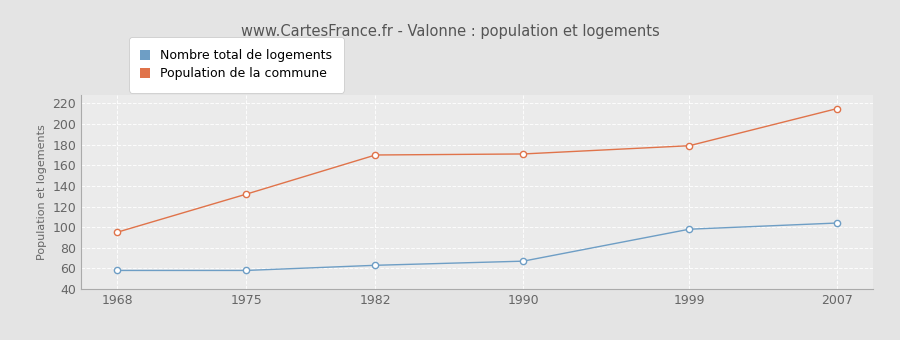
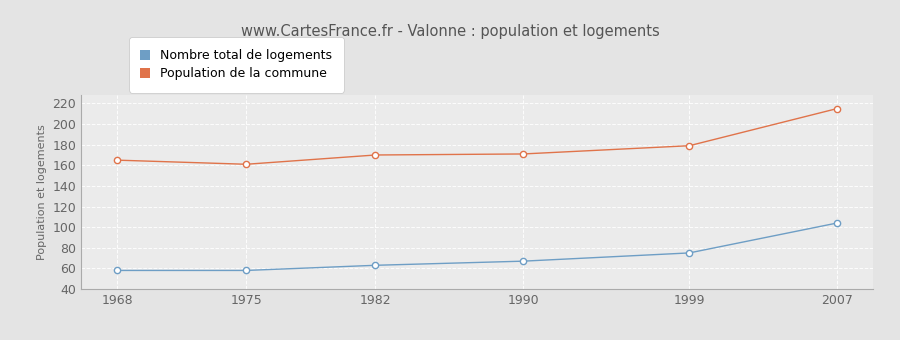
Population de la commune/1968: 95 -> 165
Population de la commune/1975: 132 -> 161
Nombre total de logements/1999: 98 -> 75
